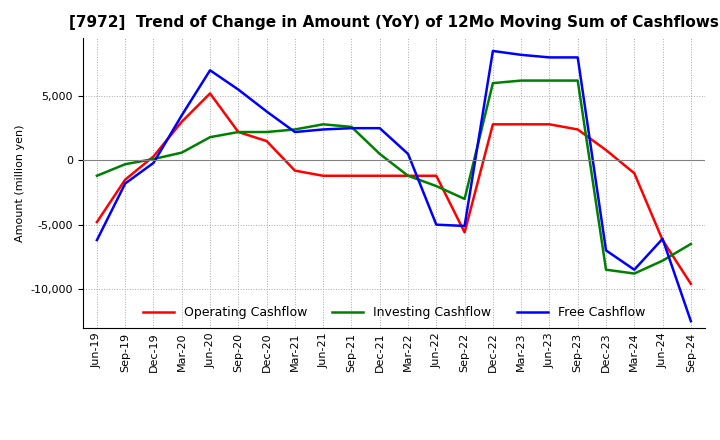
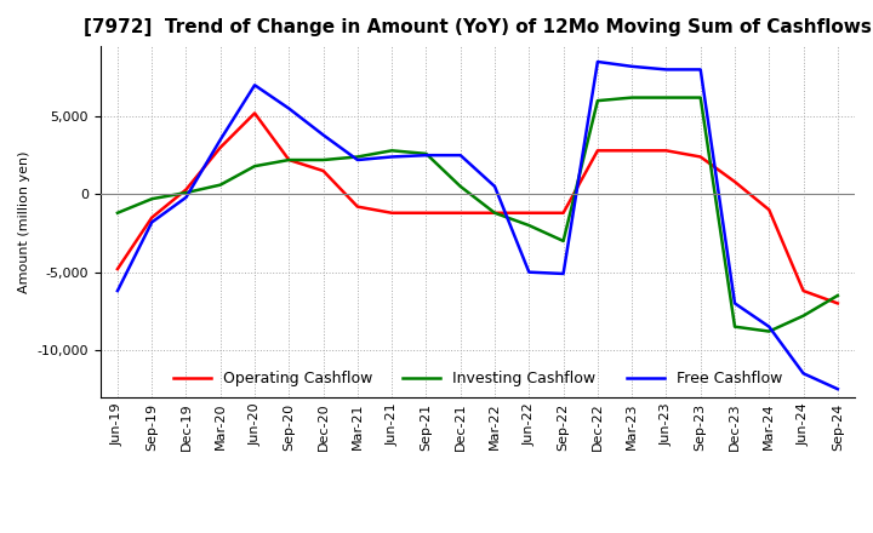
Operating Cashflow/Sep-22: -5,600 -> -1,200
Free Cashflow/Jun-24: -6,100 -> -11,500
Operating Cashflow/Sep-24: -9,600 -> -7,000
